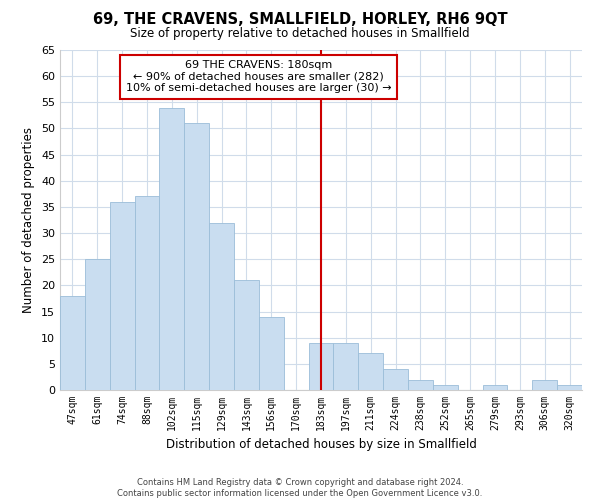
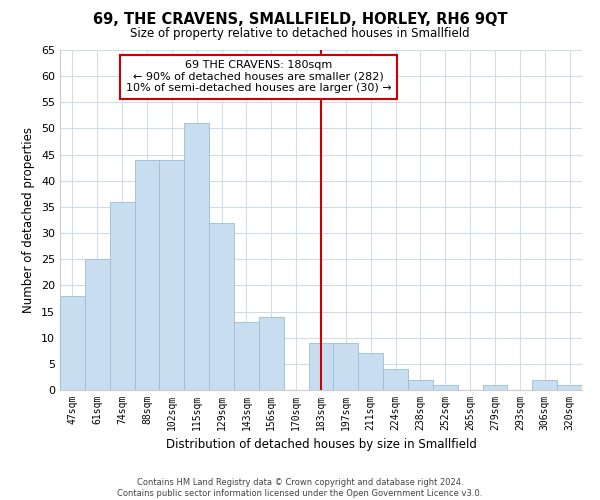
88sqm: 37 -> 44
102sqm: 54 -> 44
143sqm: 21 -> 13
